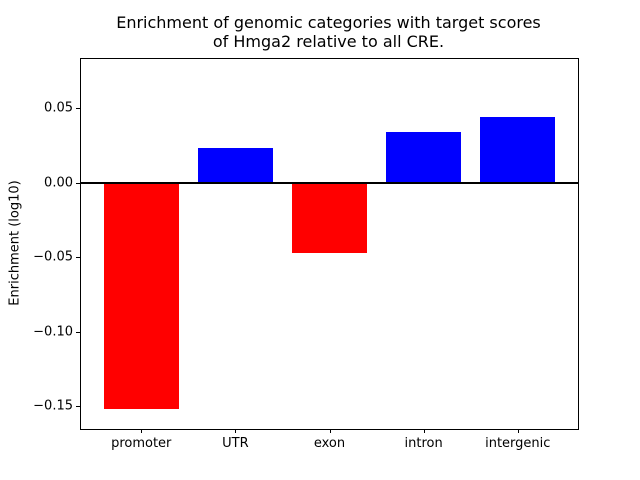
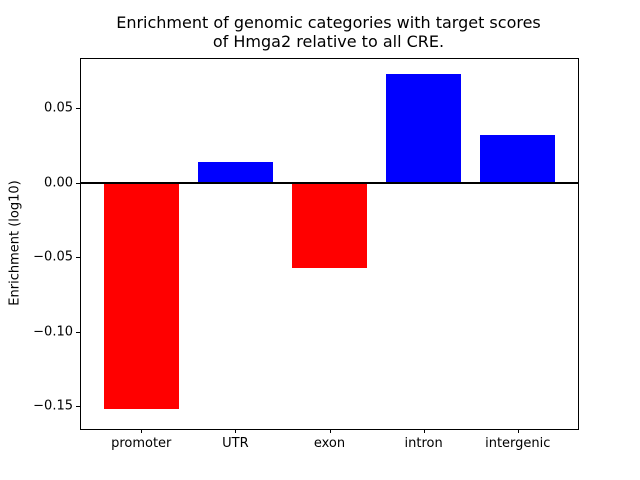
UTR: 0.023 -> 0.014
exon: -0.047 -> -0.057
intron: 0.034 -> 0.073
intergenic: 0.044 -> 0.032
